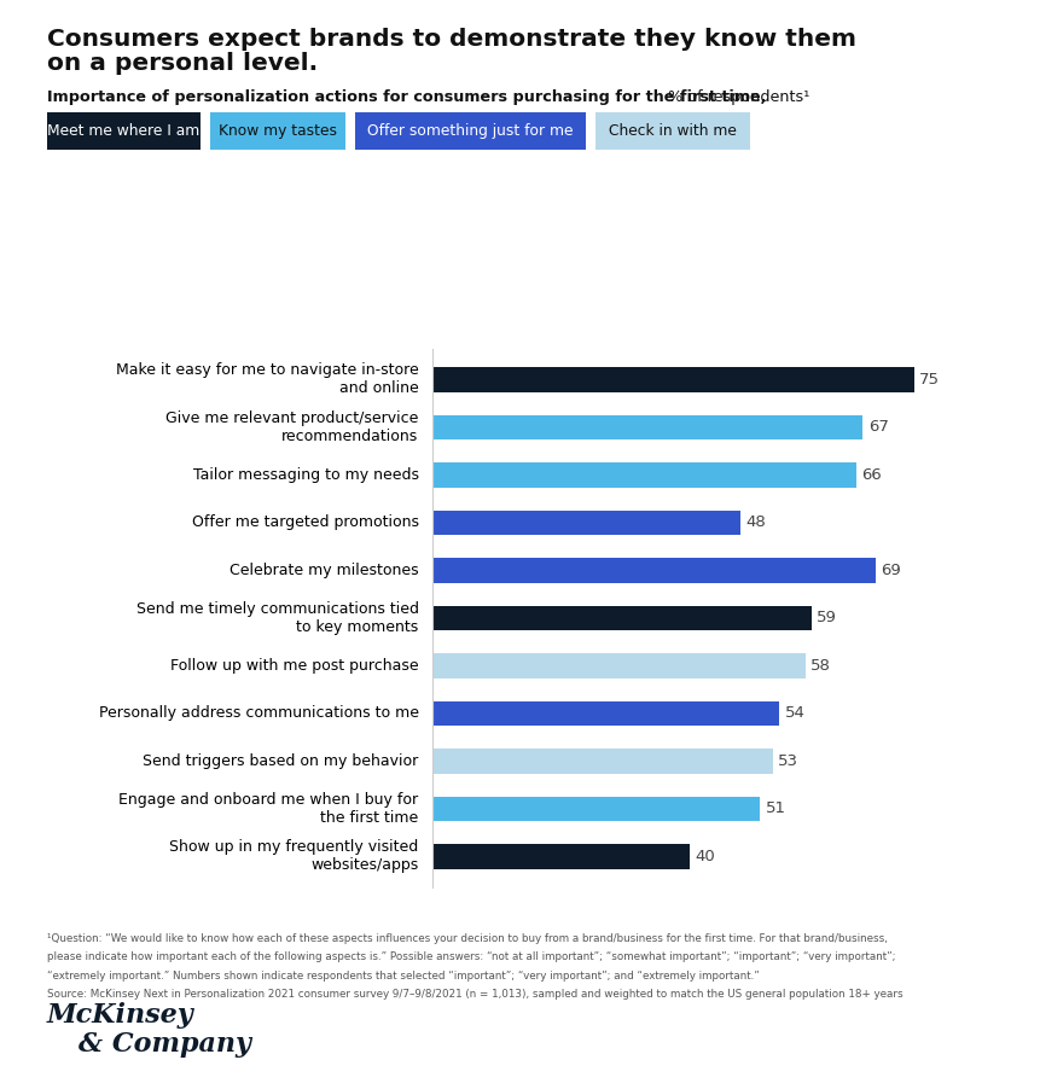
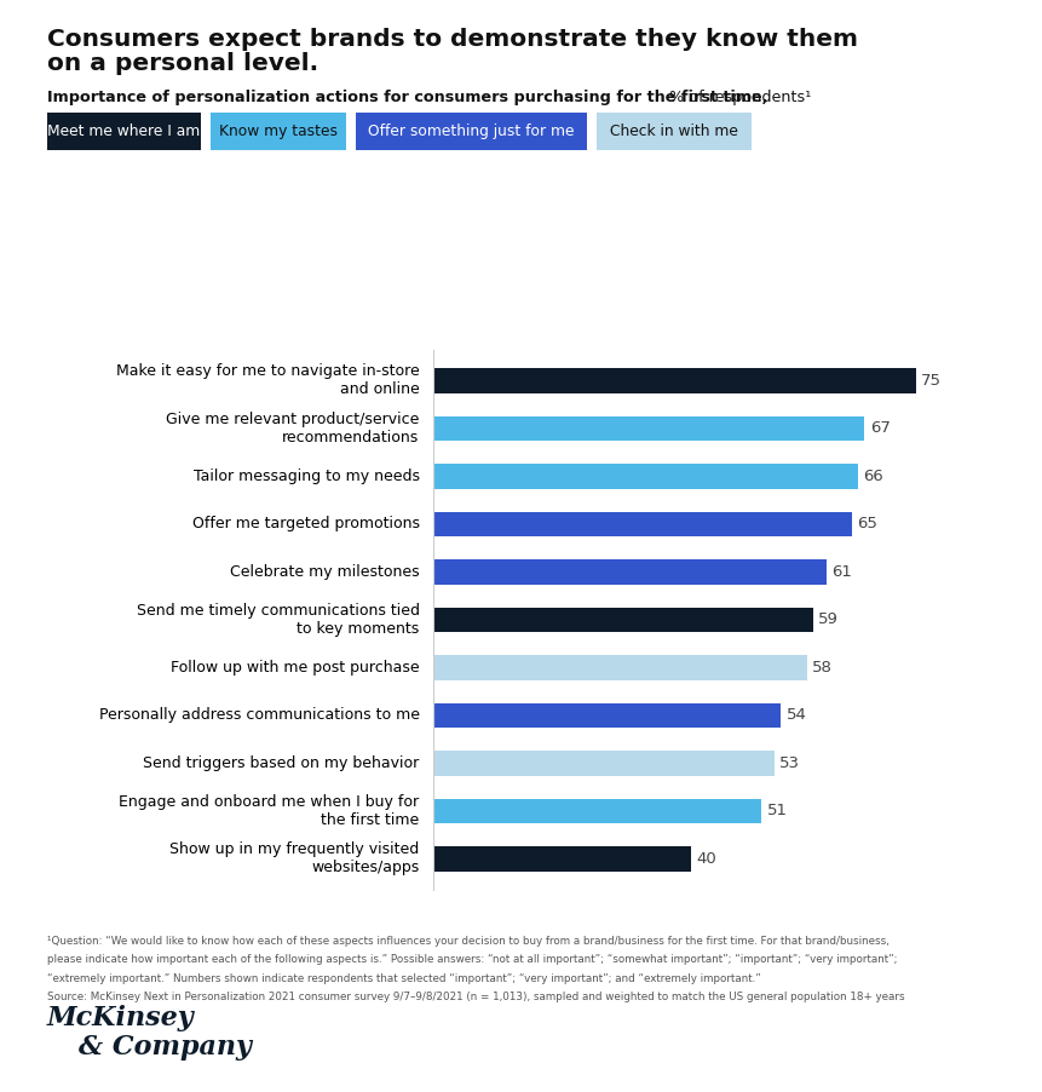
Offer me targeted promotions: 48 -> 65
Celebrate my milestones: 69 -> 61
